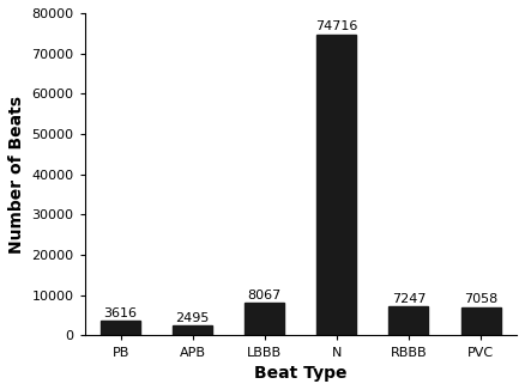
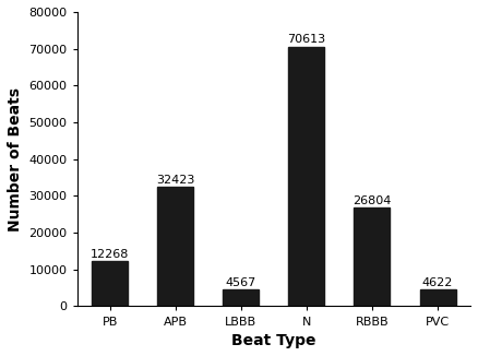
PB: 3616 -> 12268
APB: 2495 -> 32423
LBBB: 8067 -> 4567
N: 74716 -> 70613
RBBB: 7247 -> 26804
PVC: 7058 -> 4622
